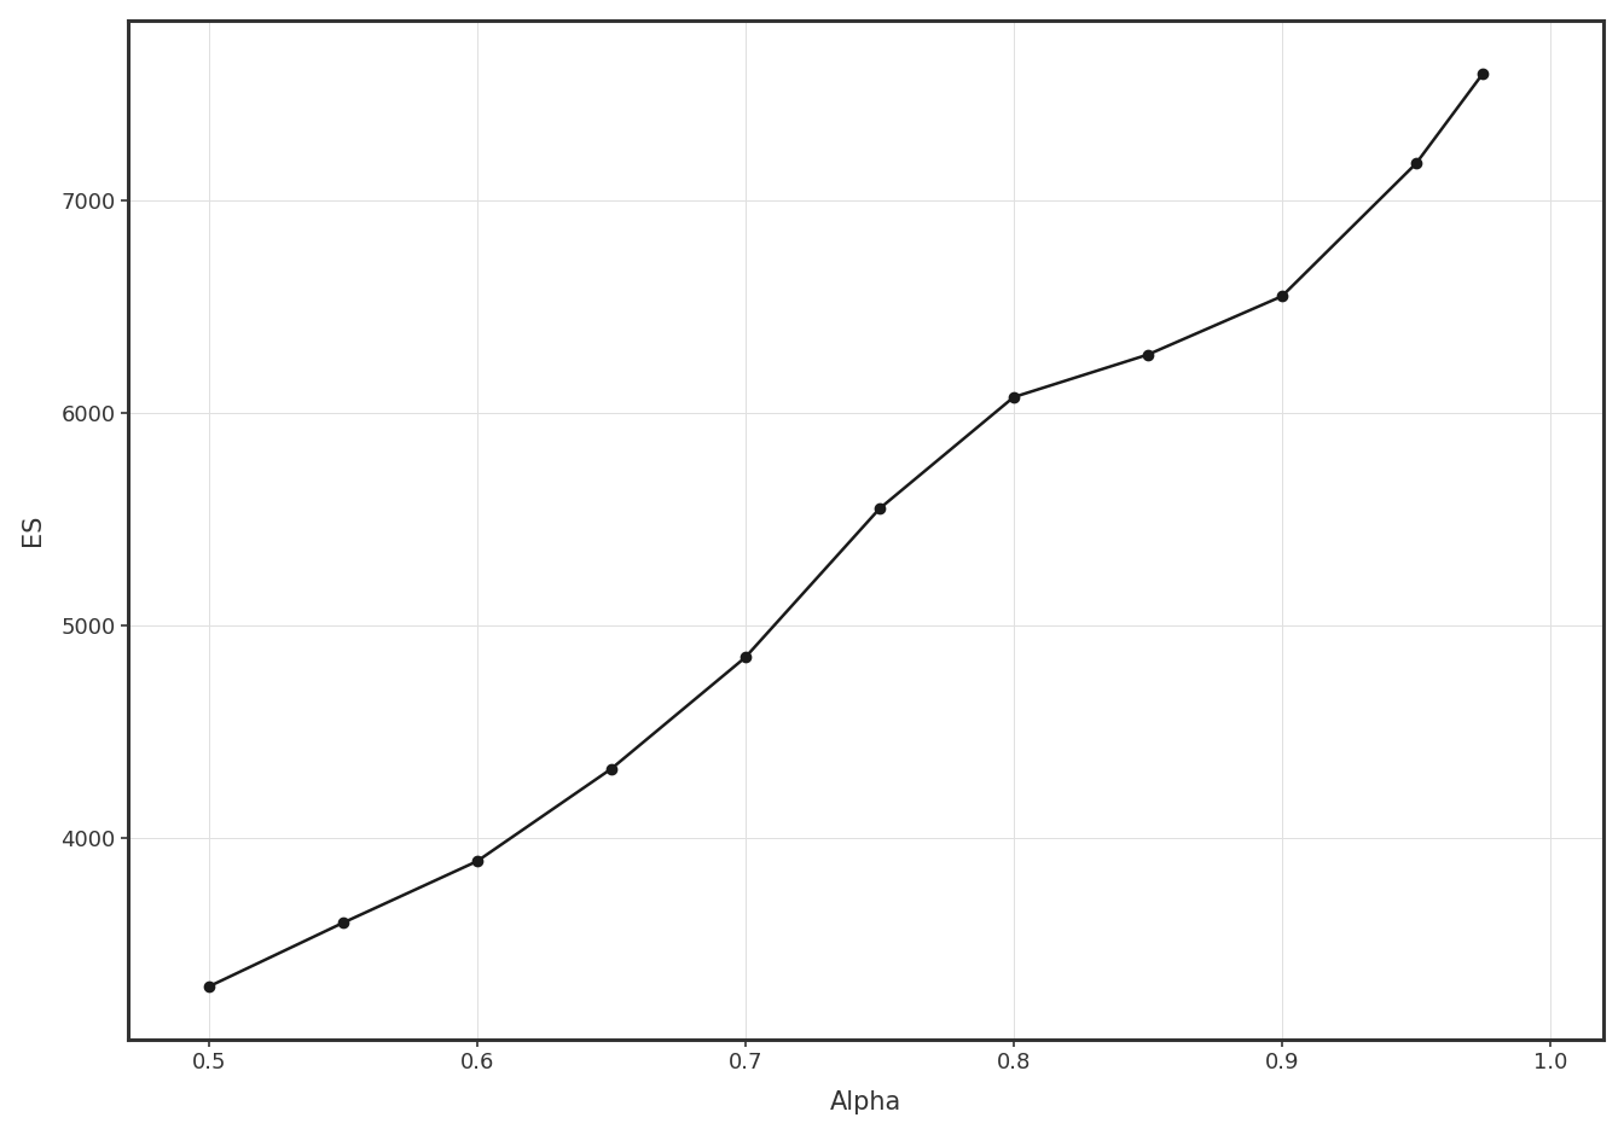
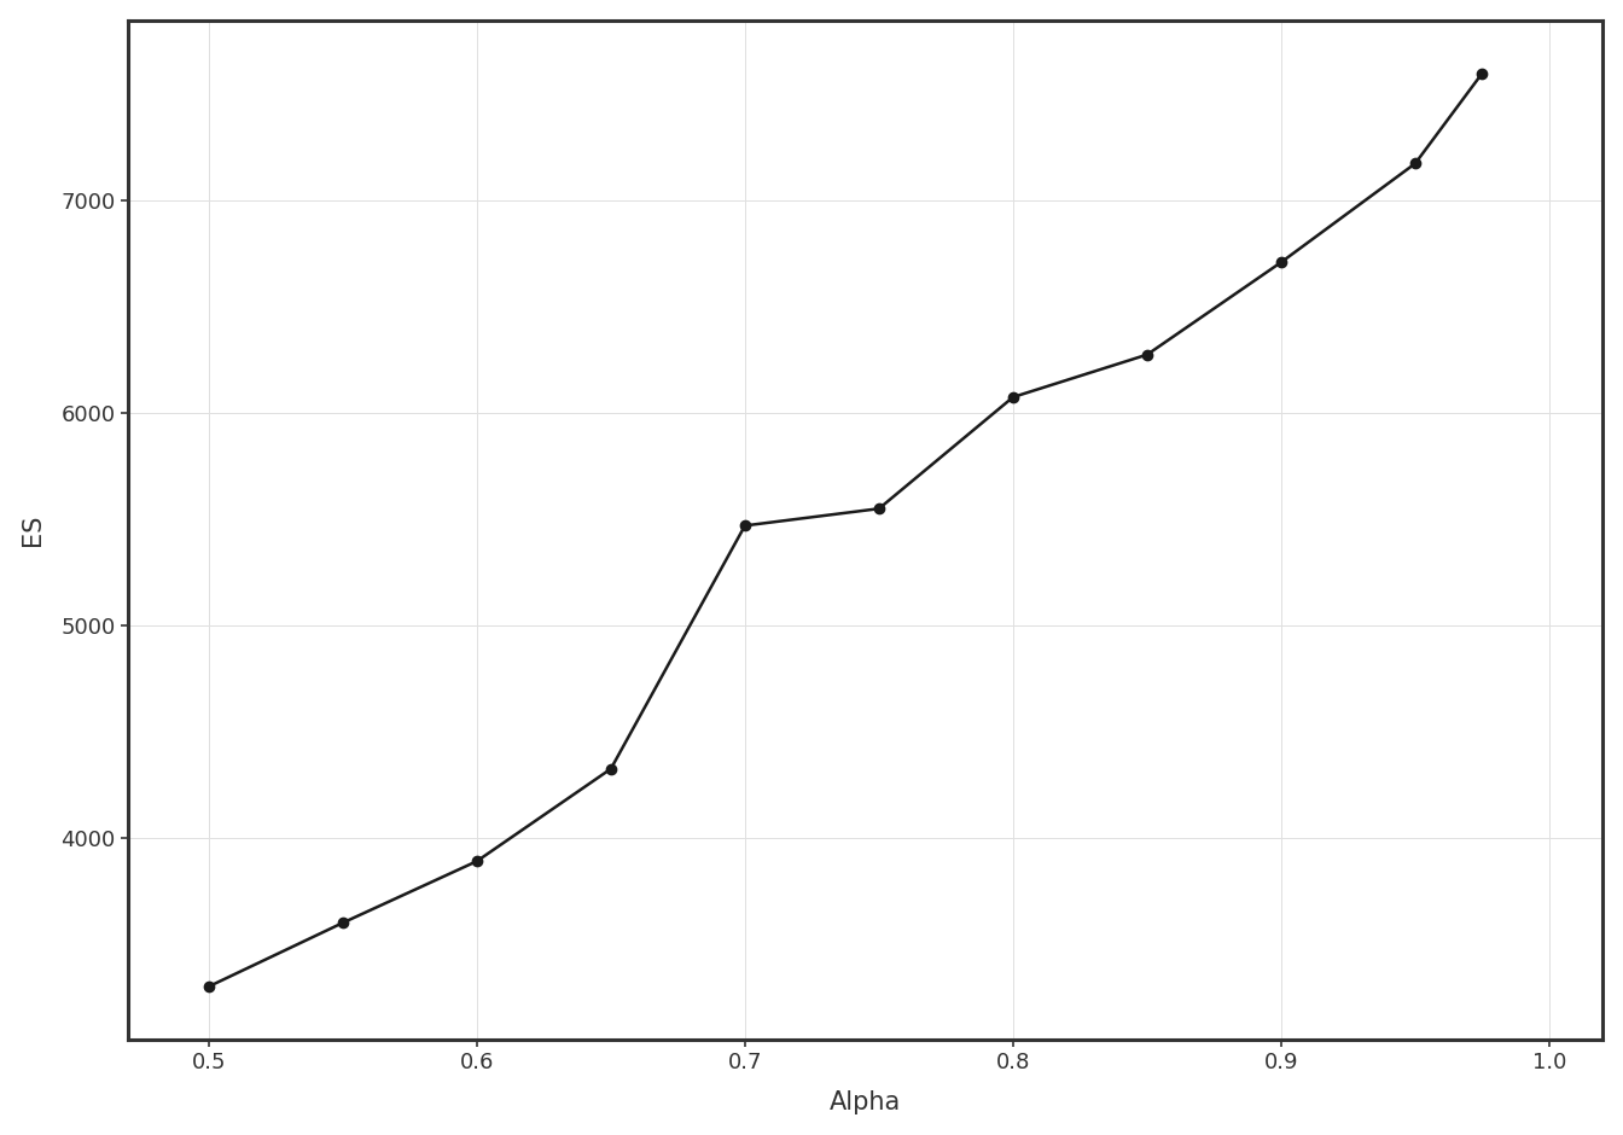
0.7: 4850 -> 5470
0.9: 6550 -> 6710
